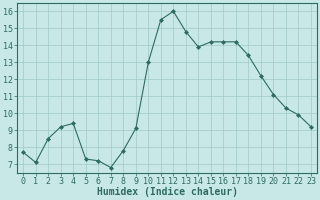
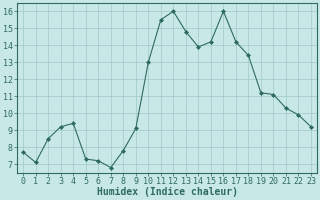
16: 14.2 -> 16.0
19: 12.2 -> 11.2
